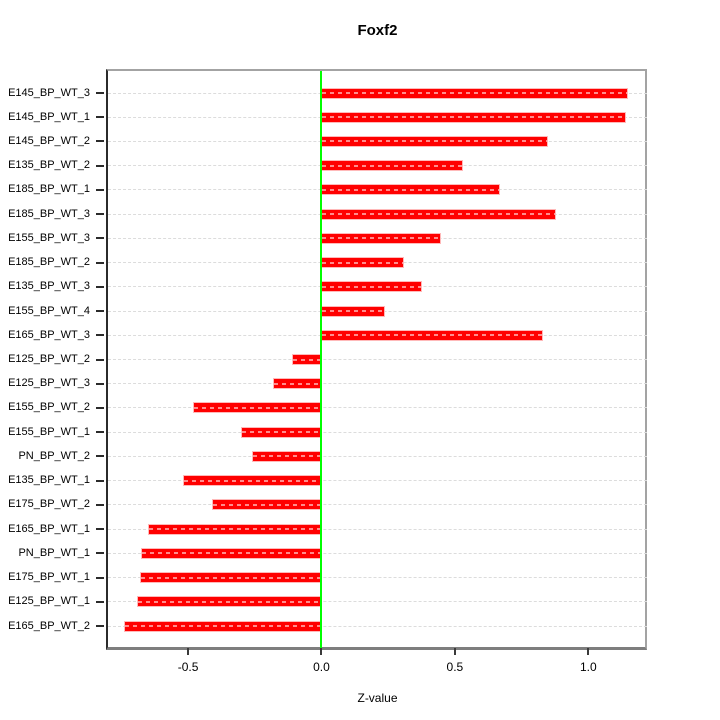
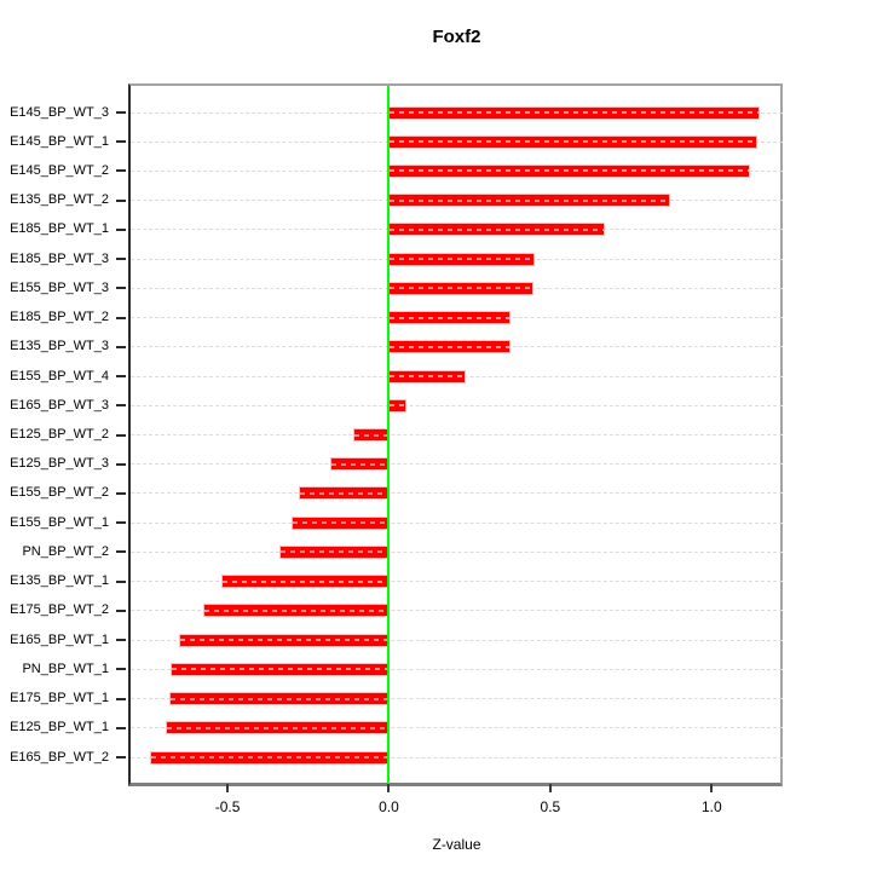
E145_BP_WT_2: 0.85 -> 1.12
E135_BP_WT_2: 0.53 -> 0.87
E185_BP_WT_3: 0.88 -> 0.45
E185_BP_WT_2: 0.31 -> 0.38
E165_BP_WT_3: 0.83 -> 0.06
E155_BP_WT_2: -0.48 -> -0.28
PN_BP_WT_2: -0.26 -> -0.34
E175_BP_WT_2: -0.41 -> -0.57
